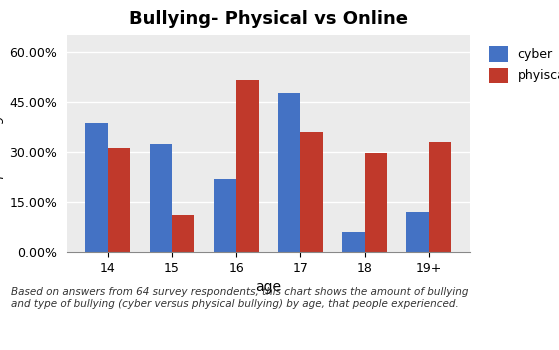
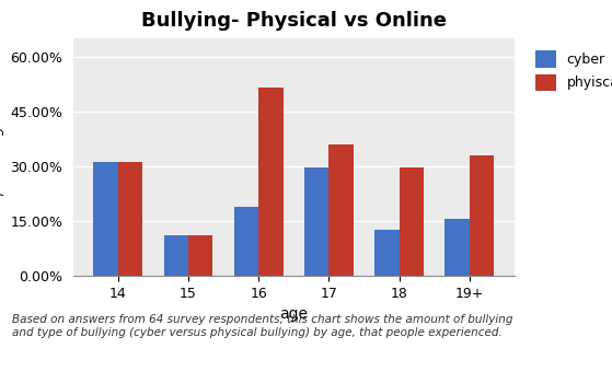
cyber/14: 38.5% -> 31.2%
cyber/15: 32.5% -> 10.9%
cyber/16: 22.0% -> 18.8%
cyber/17: 47.5% -> 29.7%
cyber/18: 6.0% -> 12.5%
cyber/19+: 12.0% -> 15.6%
